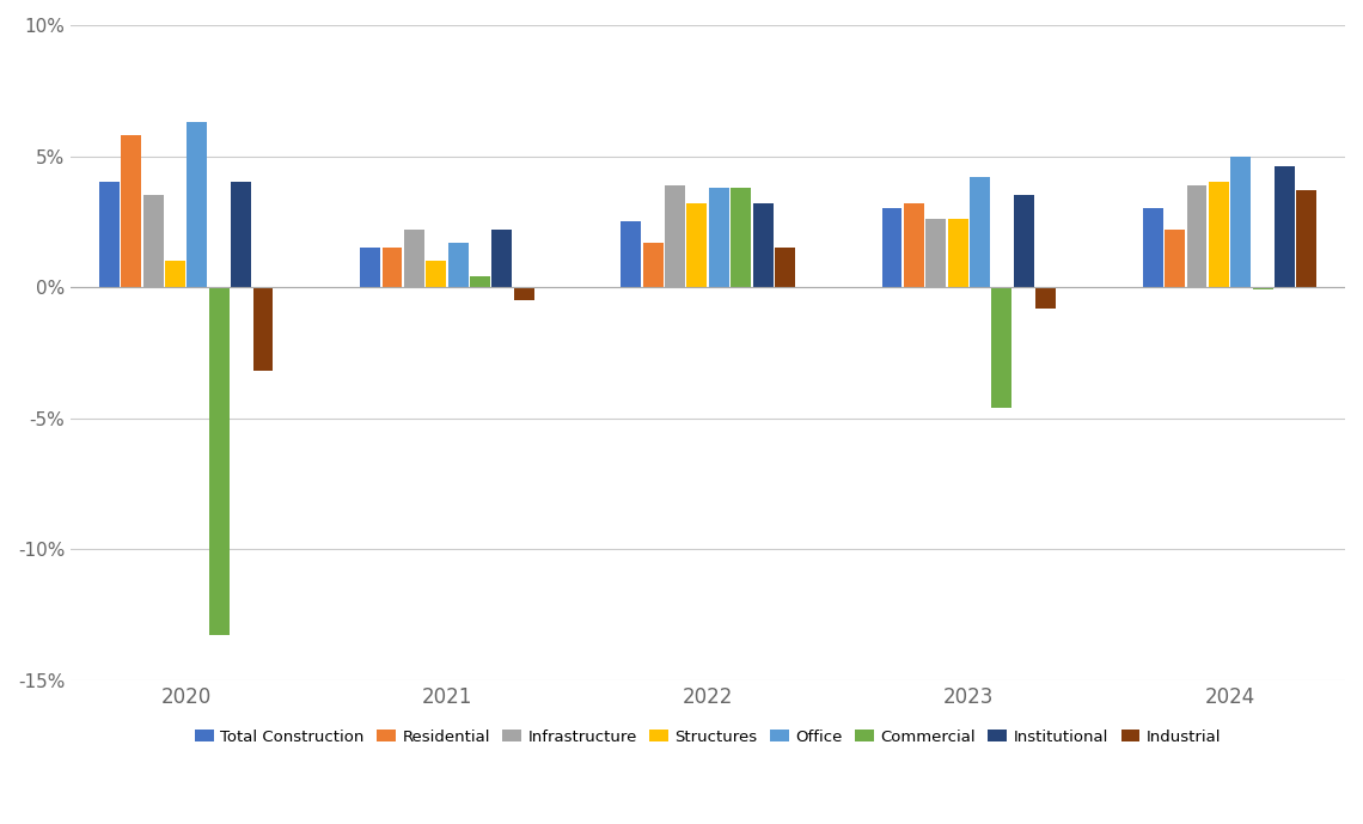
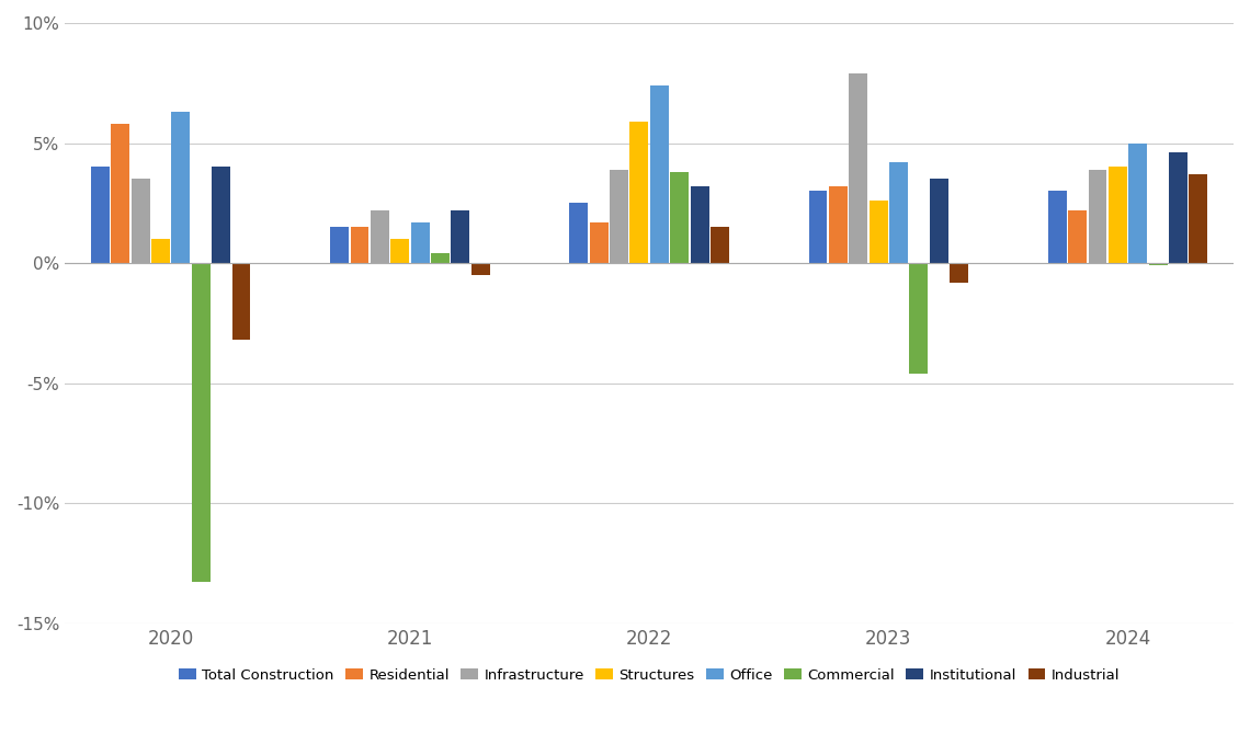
Structures/2022: 3.2% -> 5.9%
Office/2022: 3.8% -> 7.4%
Infrastructure/2023: 2.6% -> 7.9%
